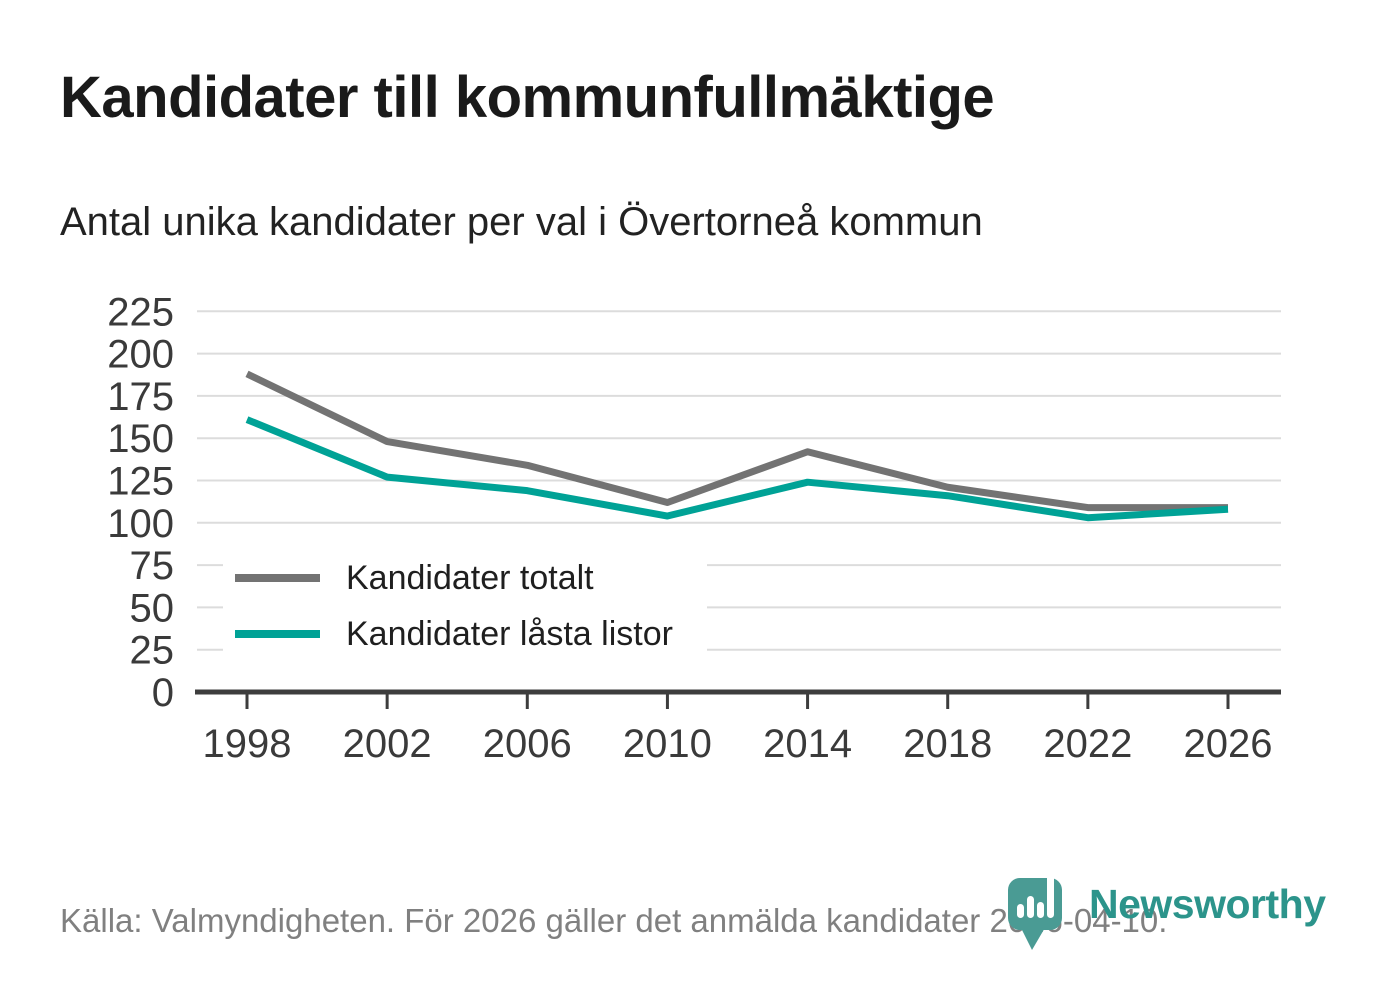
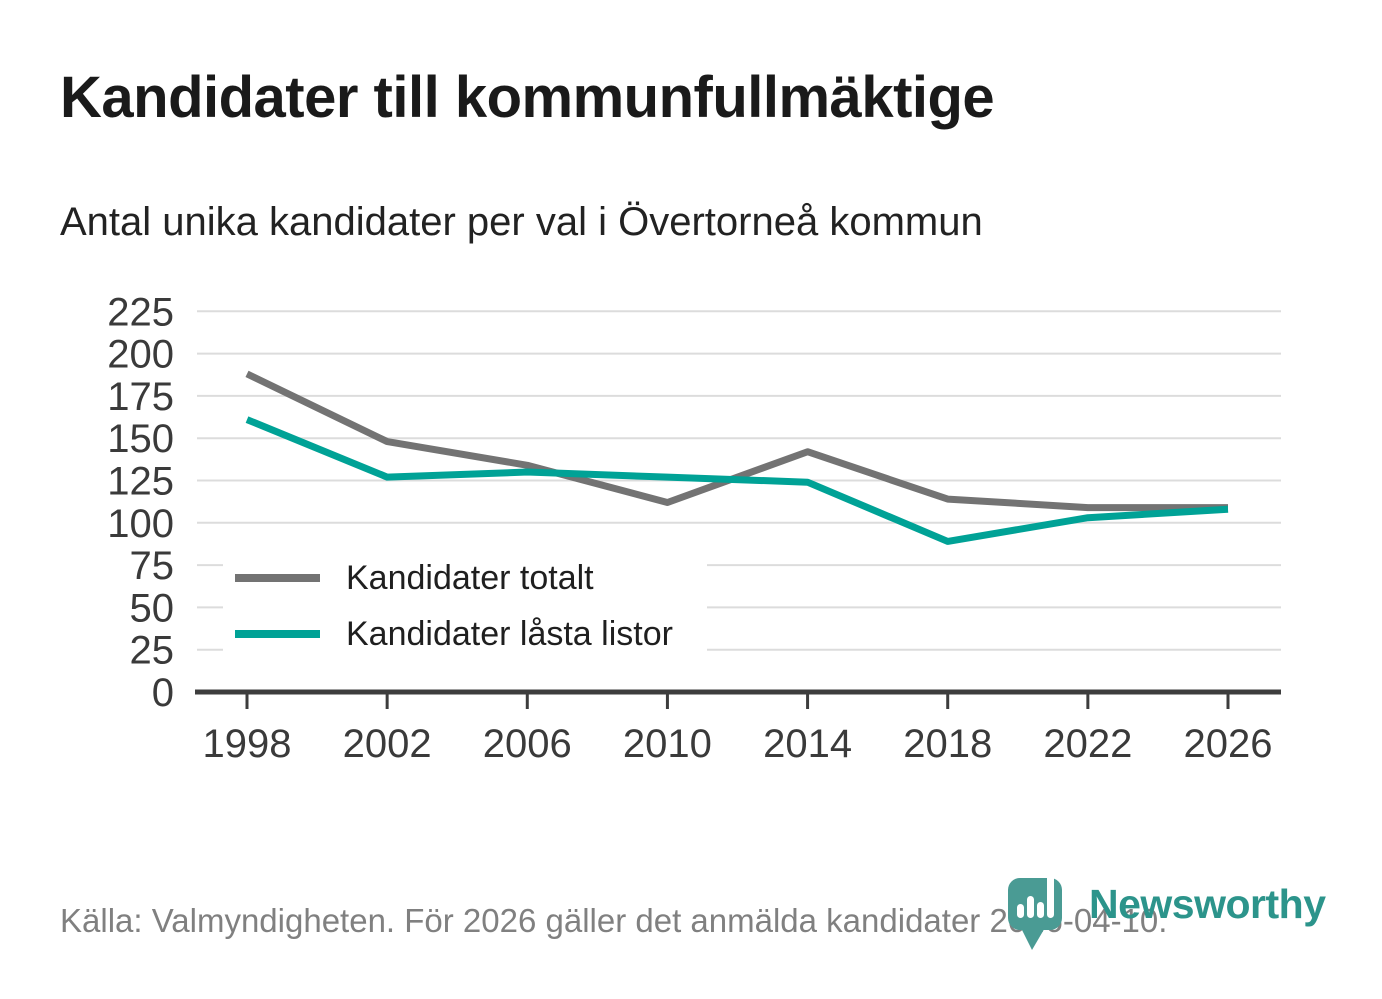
Kandidater låsta listor/2006: 119 -> 130
Kandidater låsta listor/2010: 104 -> 127
Kandidater totalt/2018: 121 -> 114
Kandidater låsta listor/2018: 116 -> 89
